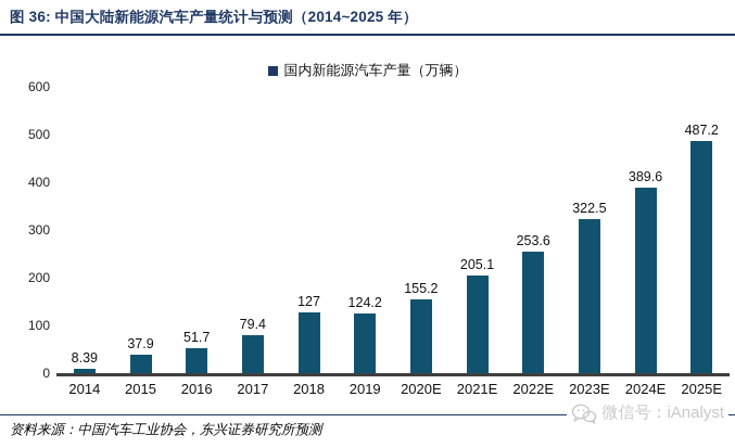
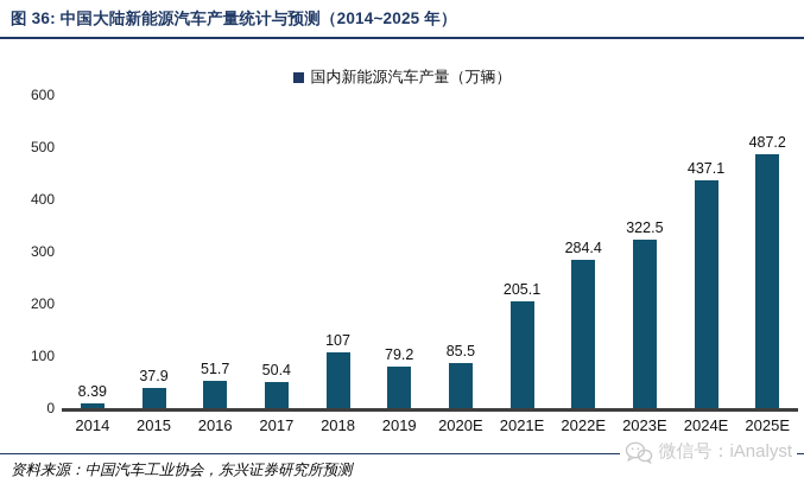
2017: 79.4 -> 50.4
2018: 127 -> 107
2019: 124.2 -> 79.2
2020E: 155.2 -> 85.5
2022E: 253.6 -> 284.4
2024E: 389.6 -> 437.1
